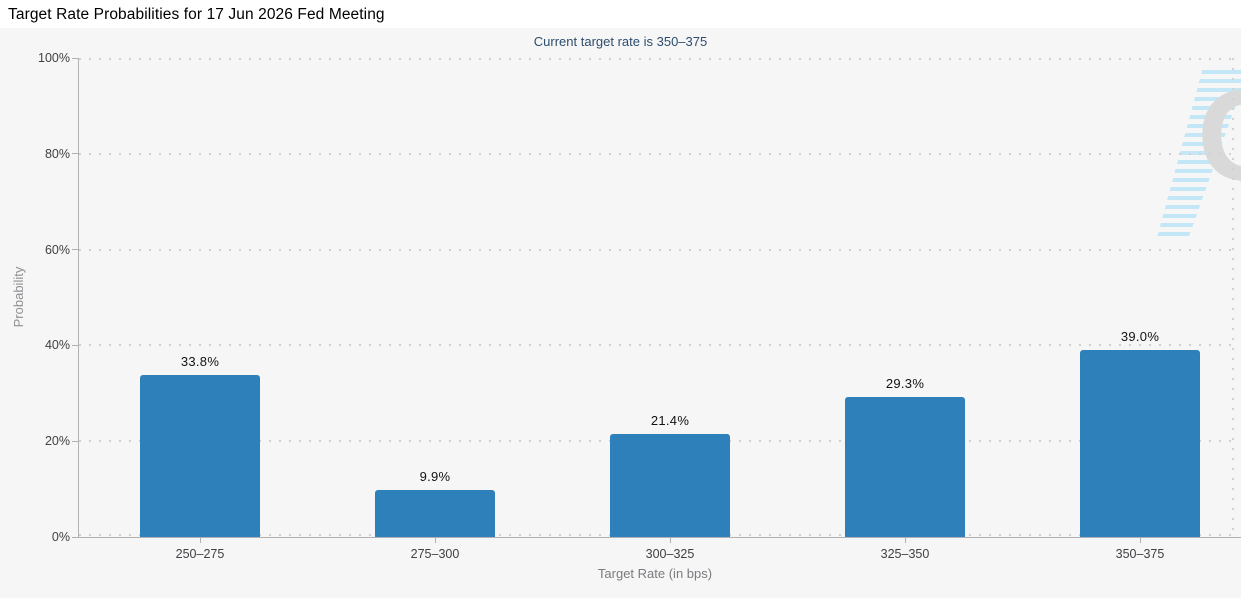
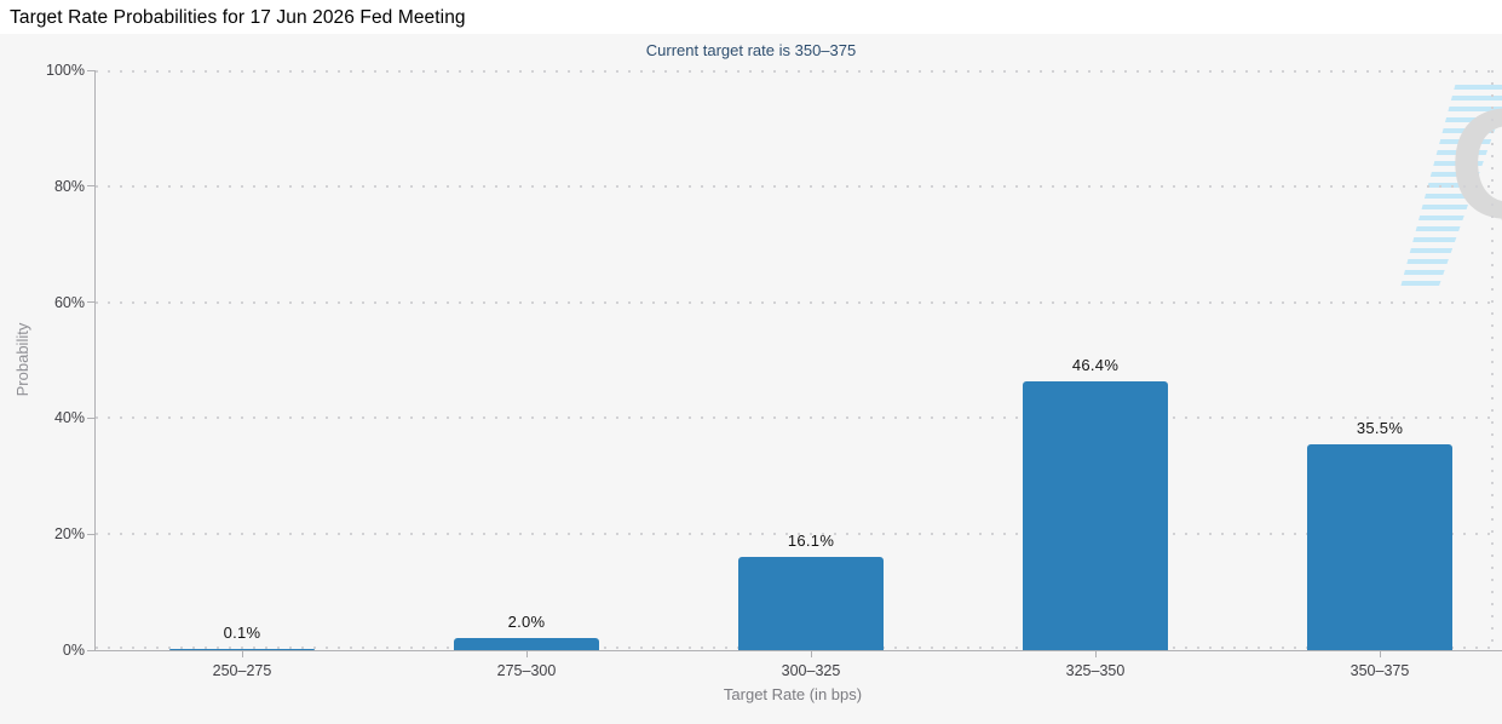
250–275: 33.8% -> 0.1%
275–300: 9.9% -> 2.0%
300–325: 21.4% -> 16.1%
325–350: 29.3% -> 46.4%
350–375: 39.0% -> 35.5%
